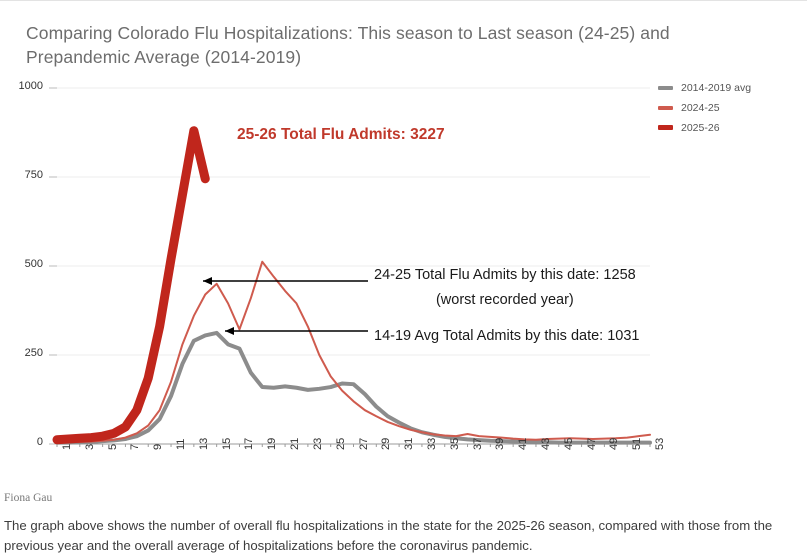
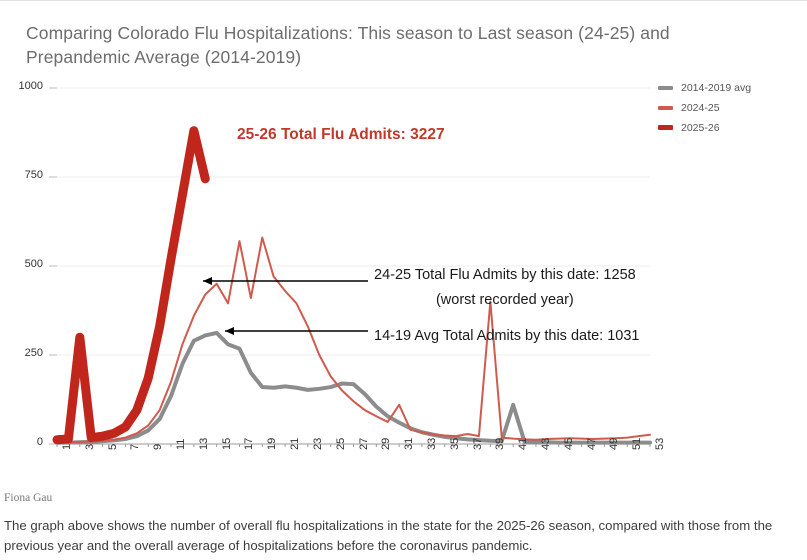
2025-26/3: 20 -> 300
2024-25/17: 320 -> 570
2024-25/19: 510 -> 580
2024-25/31: 50 -> 110
2024-25/39: 20 -> 400
2014-2019 avg/41: 10 -> 110
